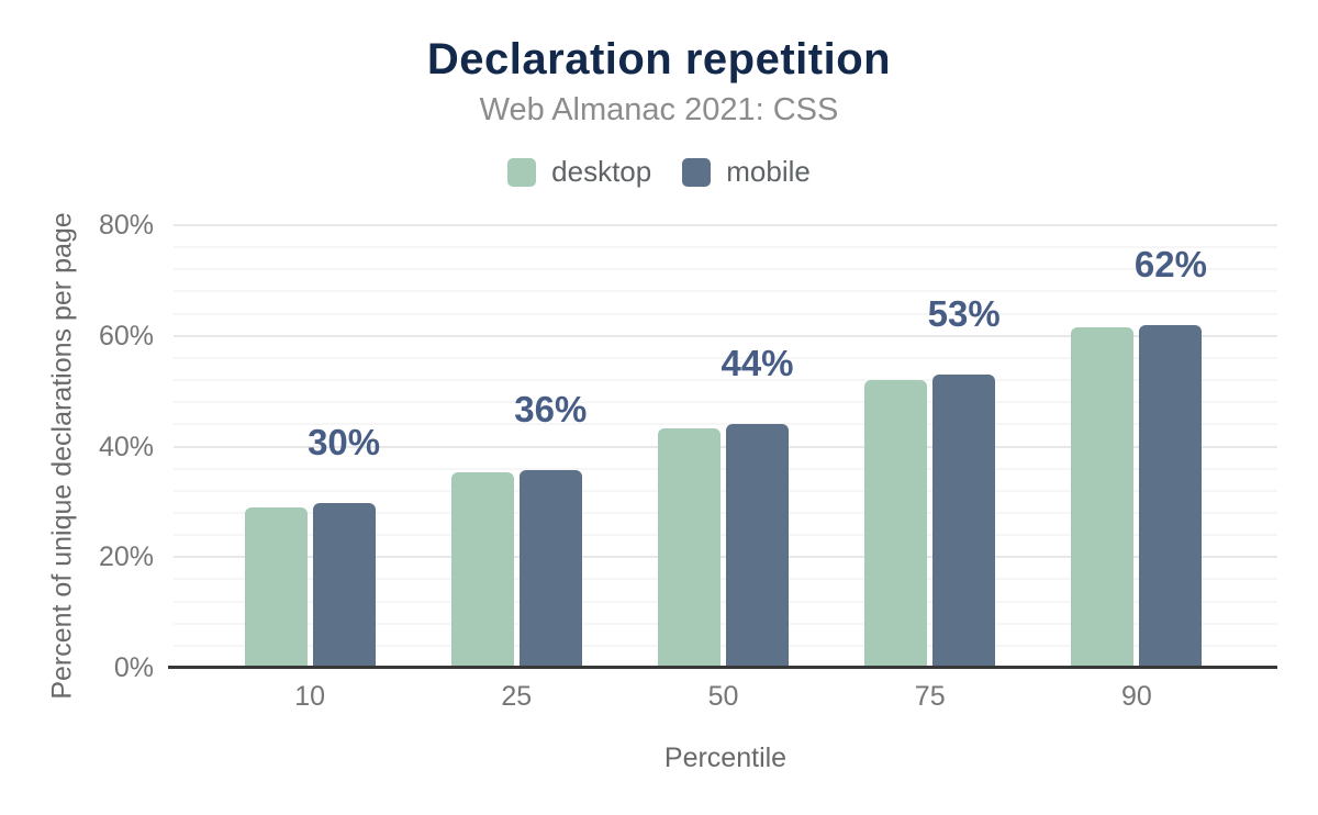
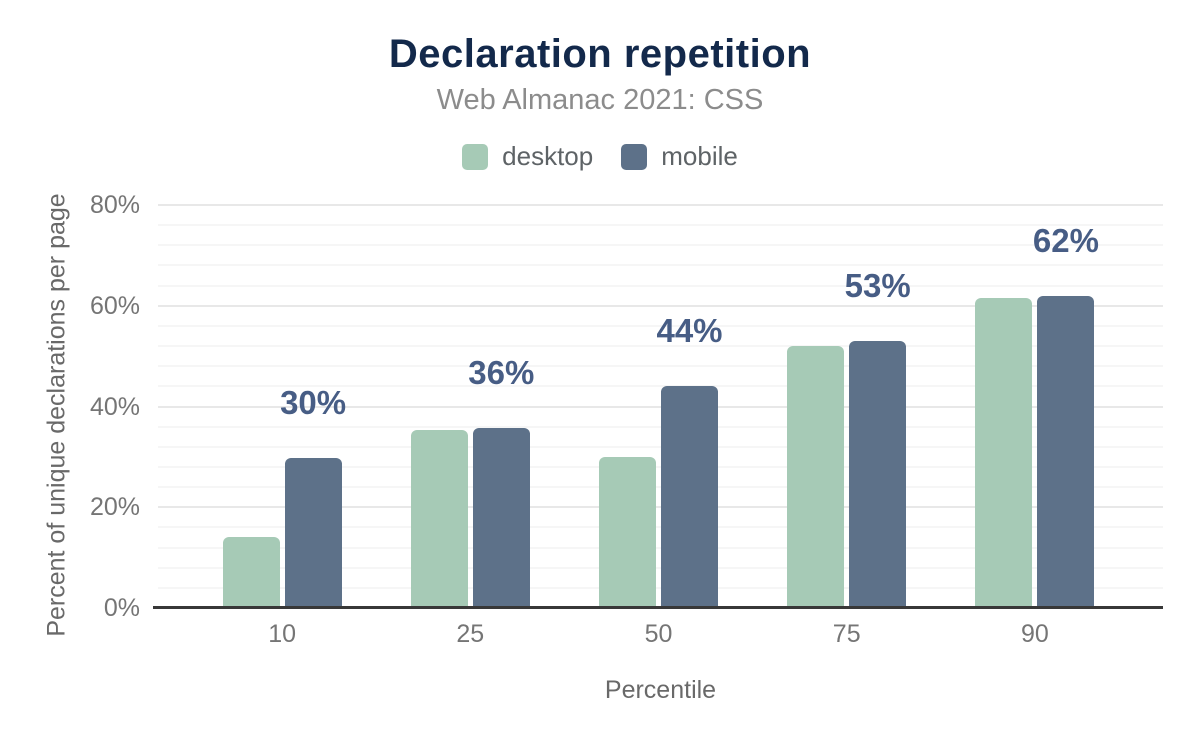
desktop/10: 29% -> 14%
desktop/50: 43% -> 30%
